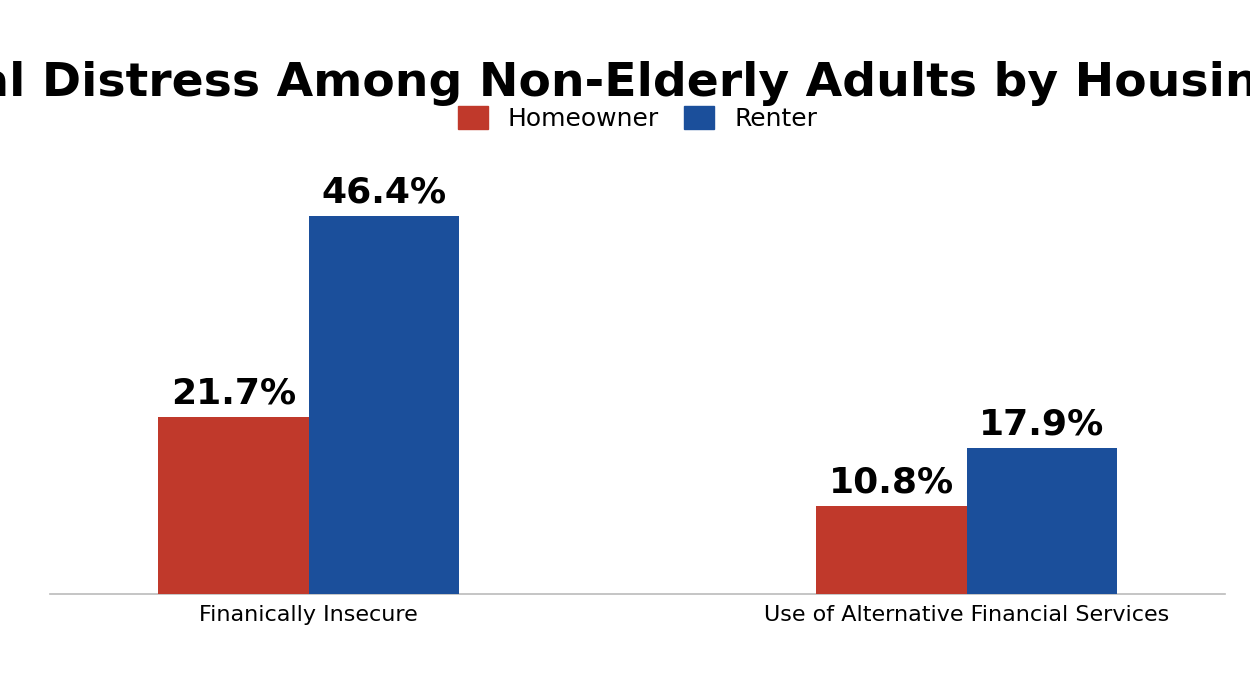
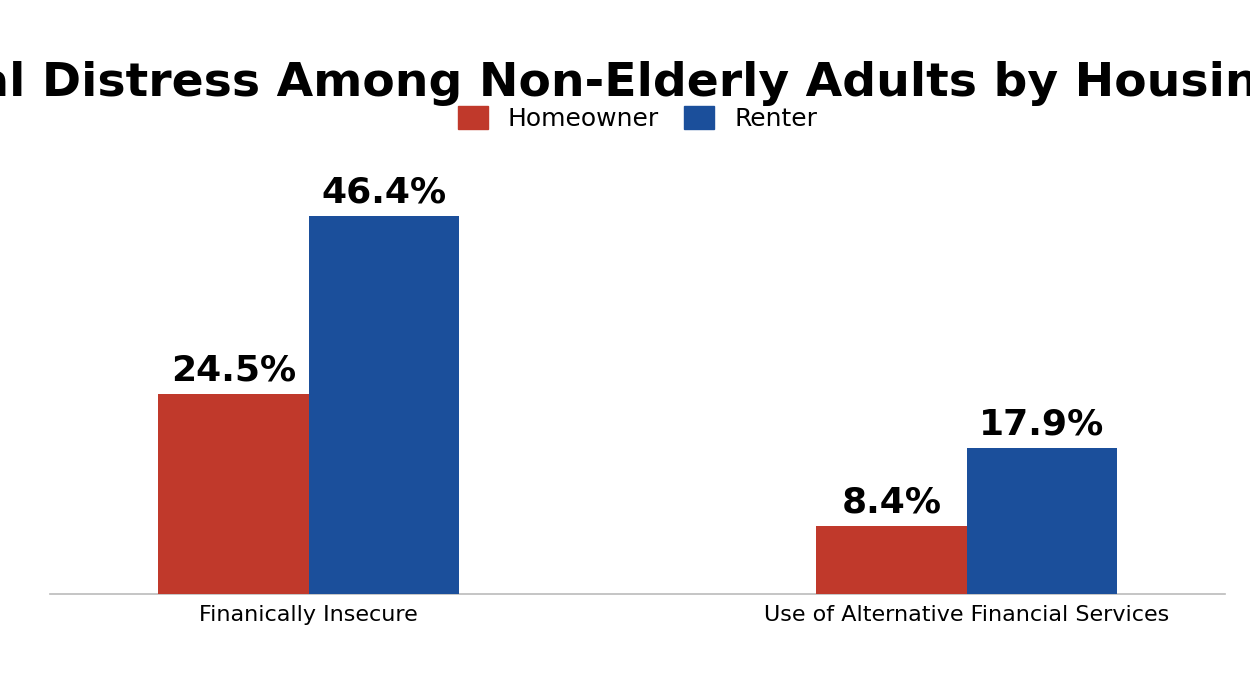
Homeowner/Finanically Insecure: 21.7% -> 24.5%
Homeowner/Use of Alternative Financial Services: 10.8% -> 8.4%
